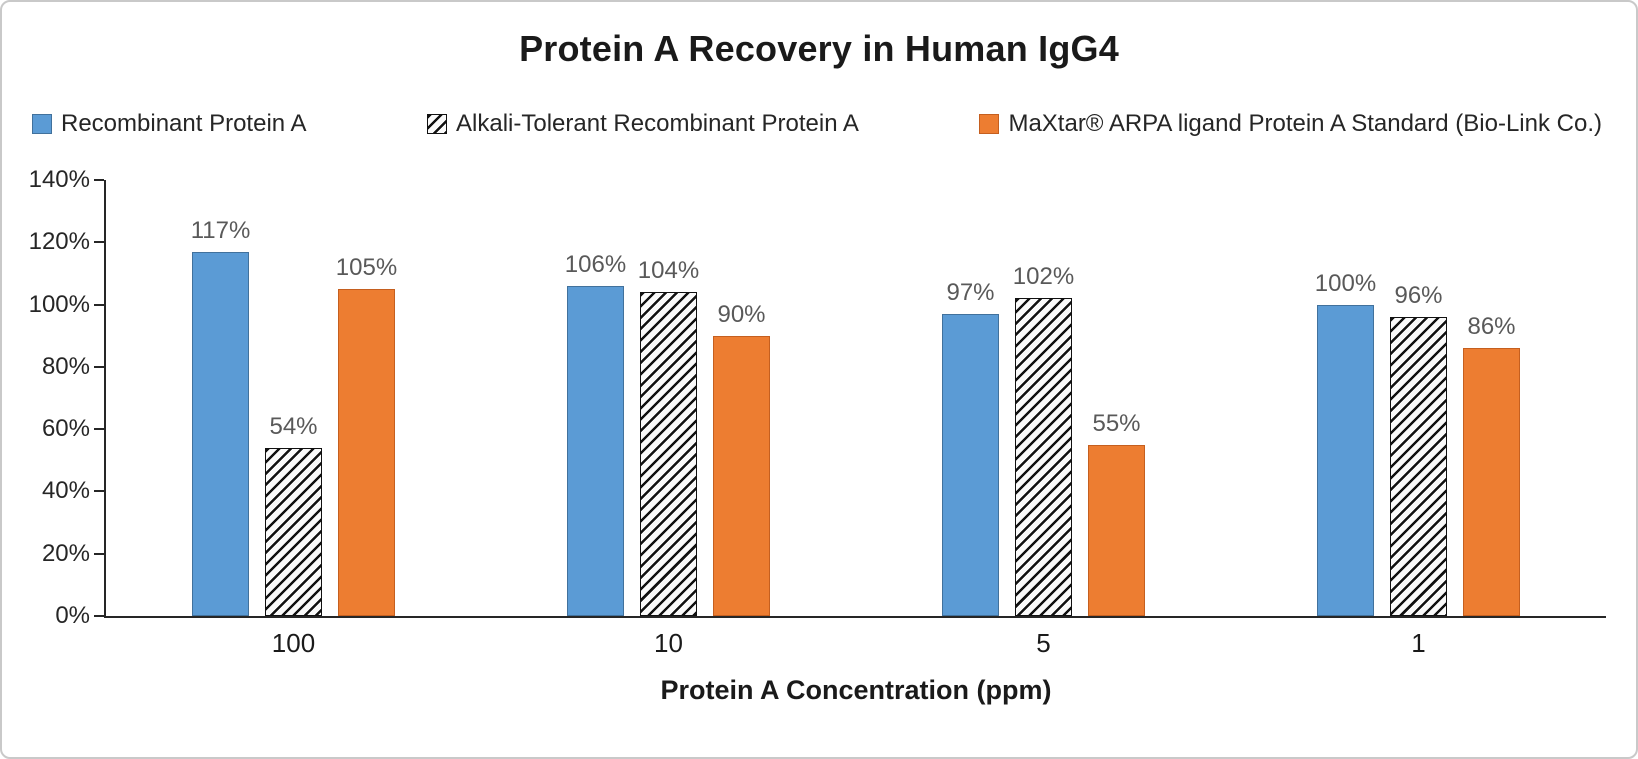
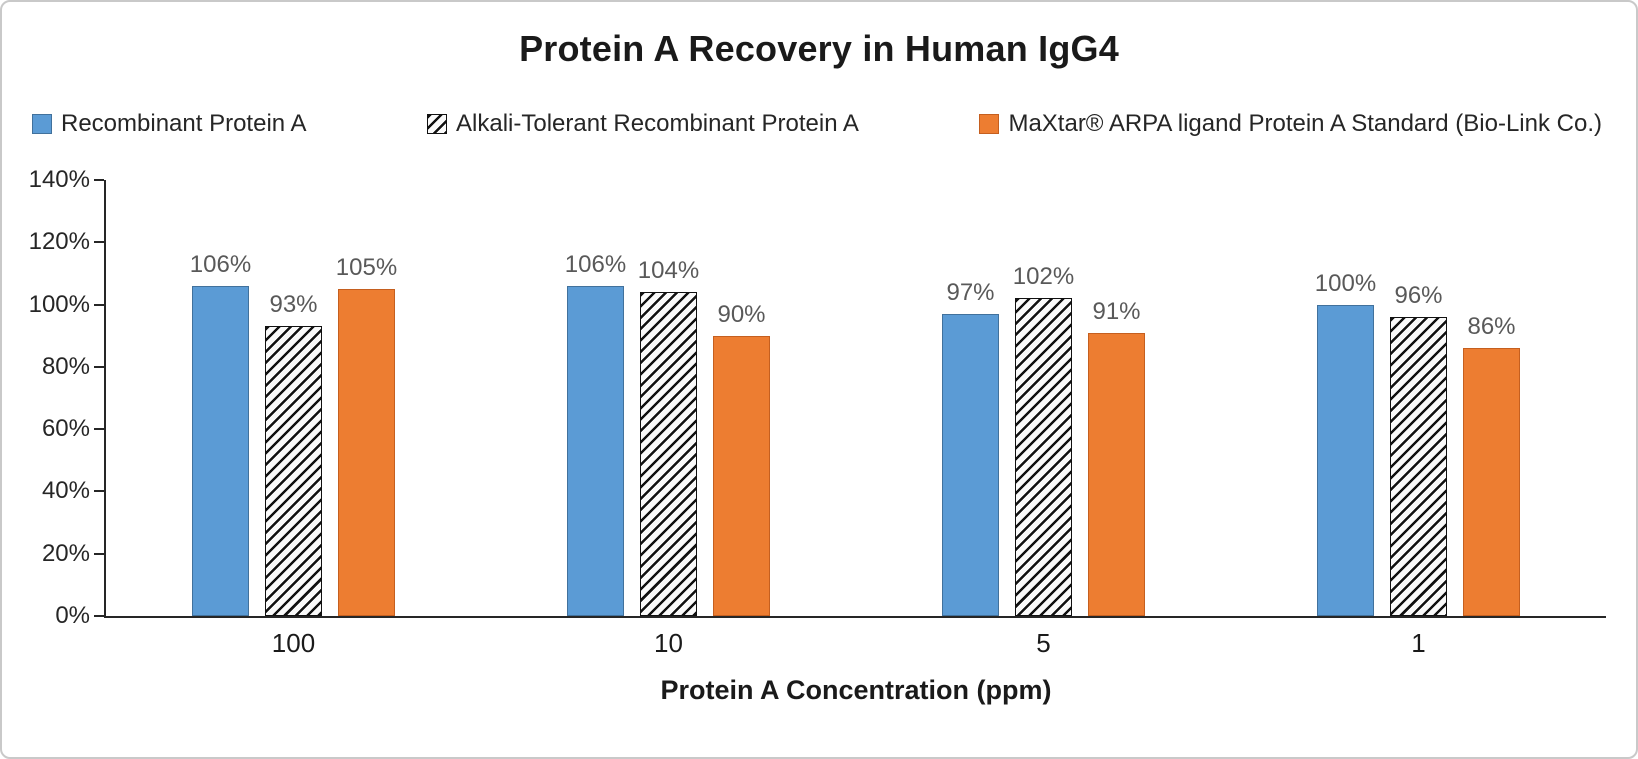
Recombinant Protein A/100: 117% -> 106%
Alkali-Tolerant Recombinant Protein A/100: 54% -> 93%
MaXtar® ARPA ligand Protein A Standard (Bio-Link Co.)/5: 55% -> 91%
